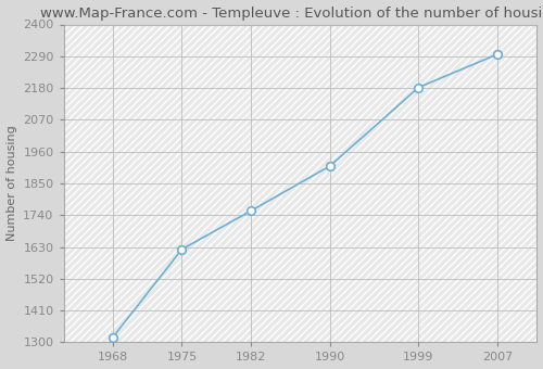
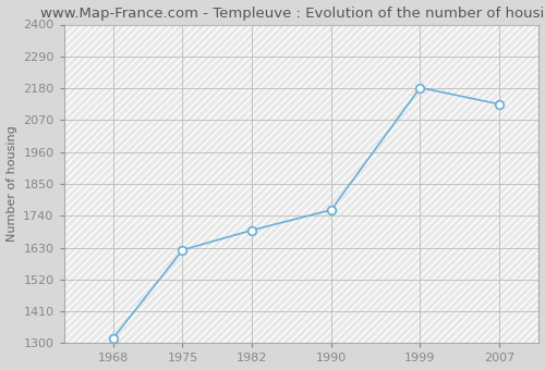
1982: 1755 -> 1690
1990: 1910 -> 1760
2007: 2297 -> 2125
